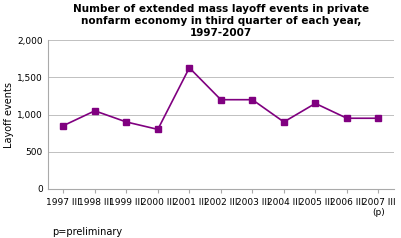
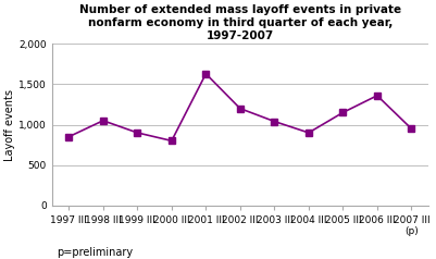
2003 III: 1,200 -> 1,040
2006 III: 950 -> 1,360
